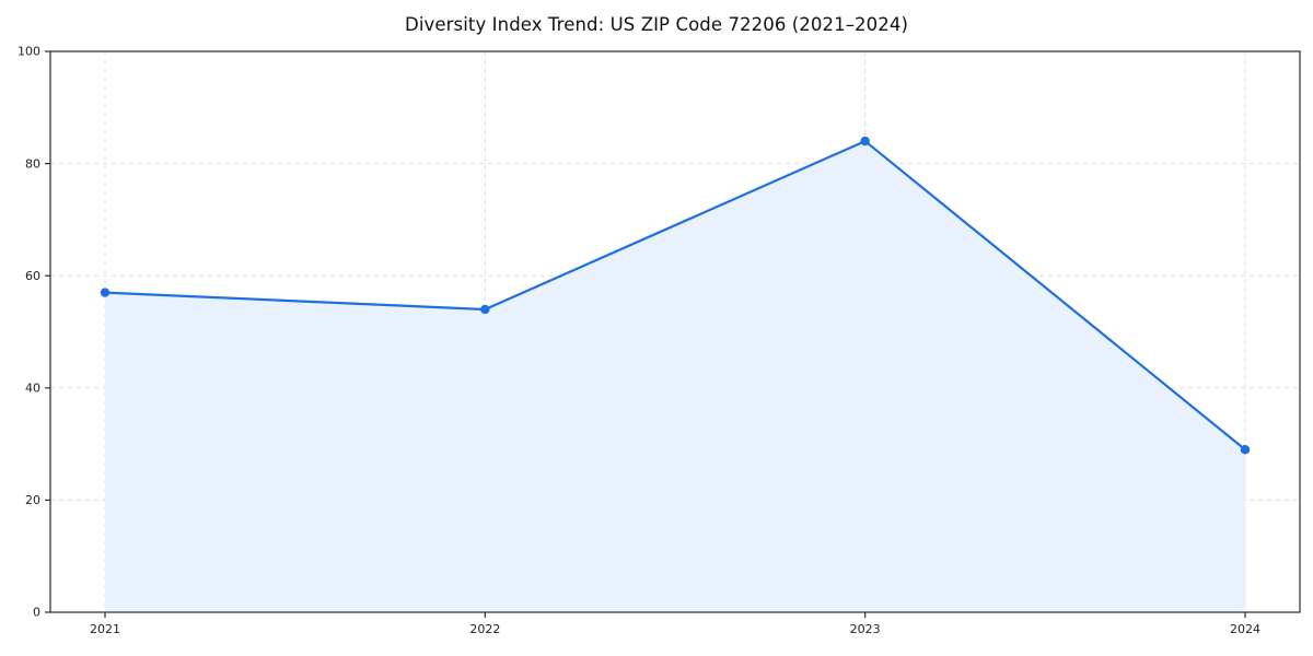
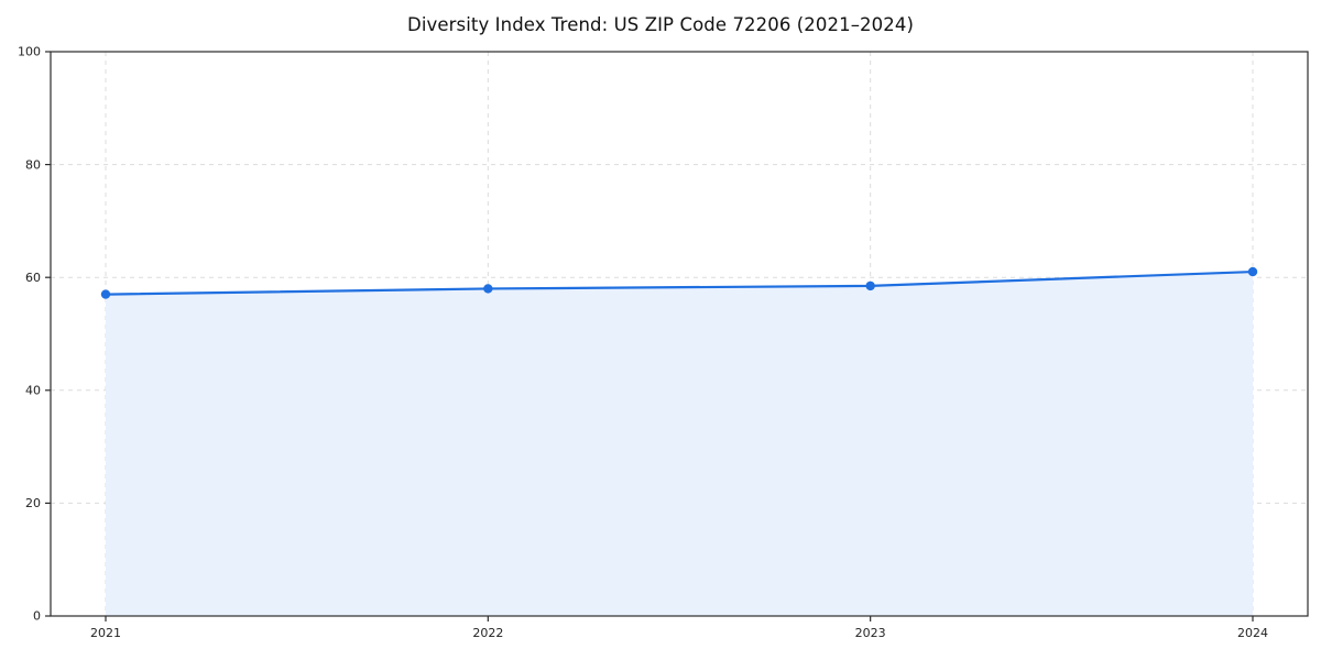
2022: 54 -> 58
2023: 84 -> 58
2024: 29 -> 61
